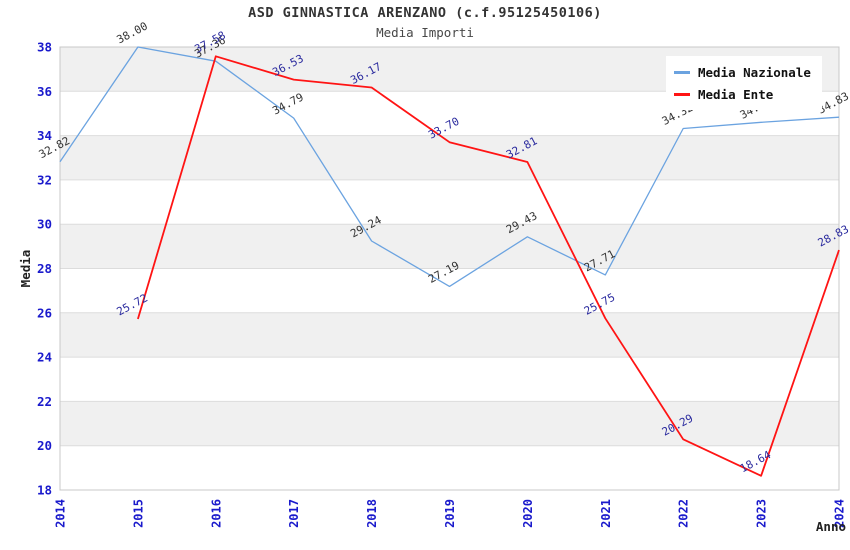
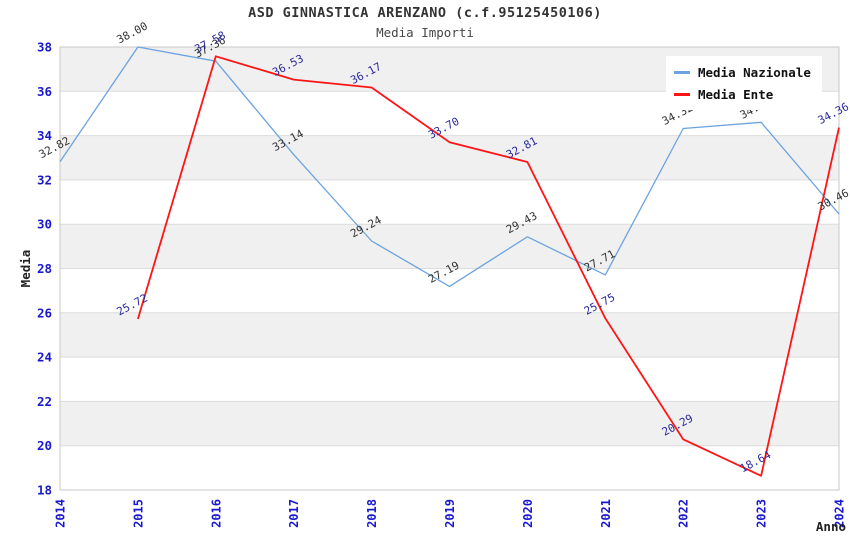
Media Nazionale/2017: 34.79 -> 33.14
Media Nazionale/2024: 34.83 -> 30.46
Media Ente/2024: 28.83 -> 34.36
